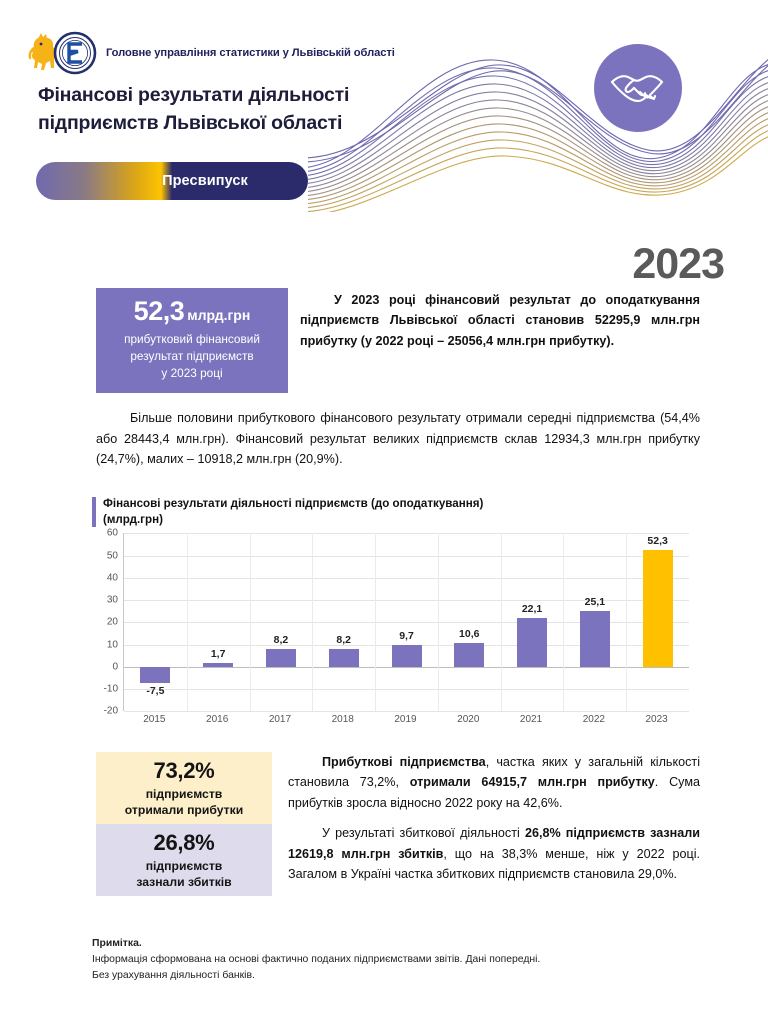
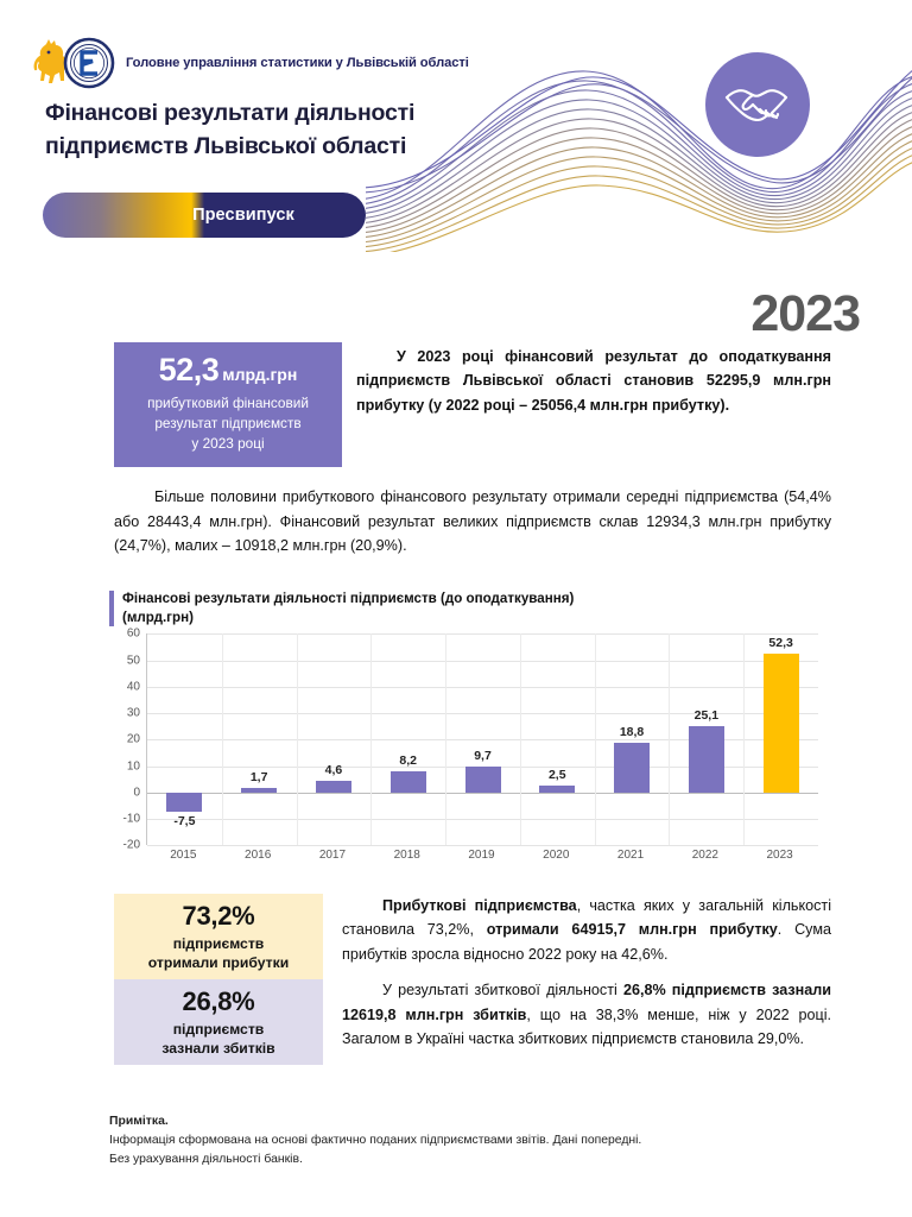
2017: 8,2 -> 4,6
2020: 10,6 -> 2,5
2021: 22,1 -> 18,8
